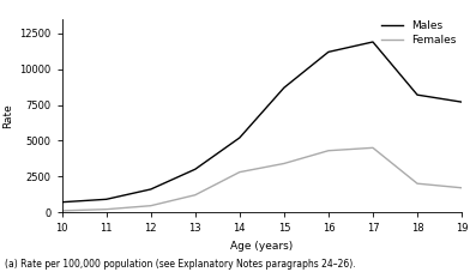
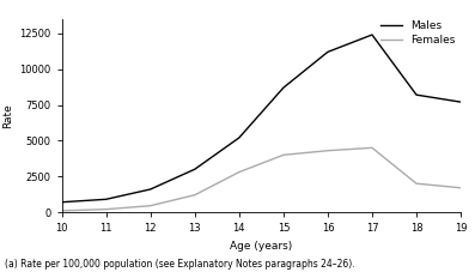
Females/15: 3400 -> 4000
Males/17: 11900 -> 12400
